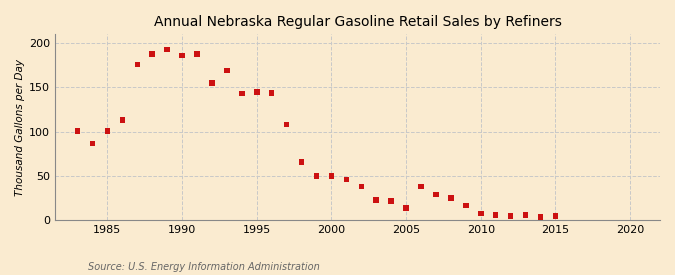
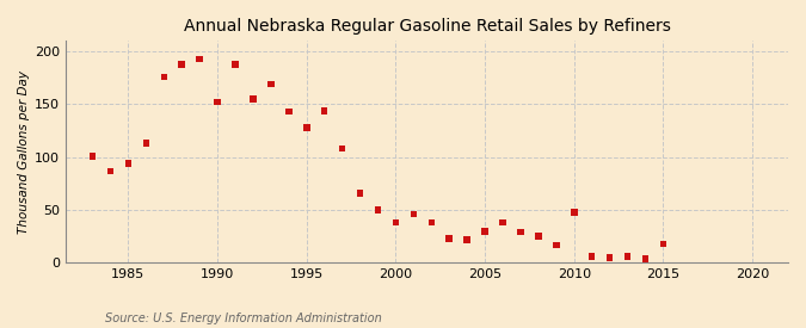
1985: 101 -> 94
1990: 186 -> 152
1995: 145 -> 128
2000: 50 -> 38
2005: 14 -> 30
2010: 8 -> 48
2015: 5 -> 18
